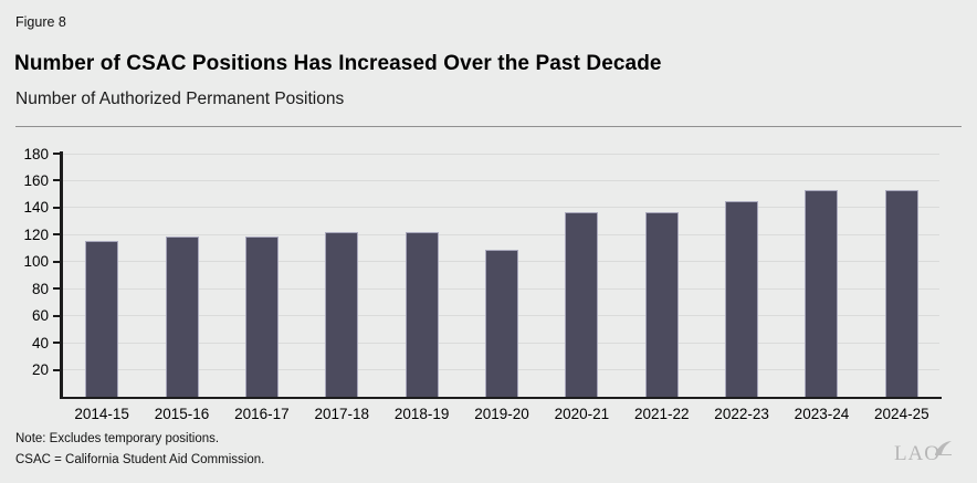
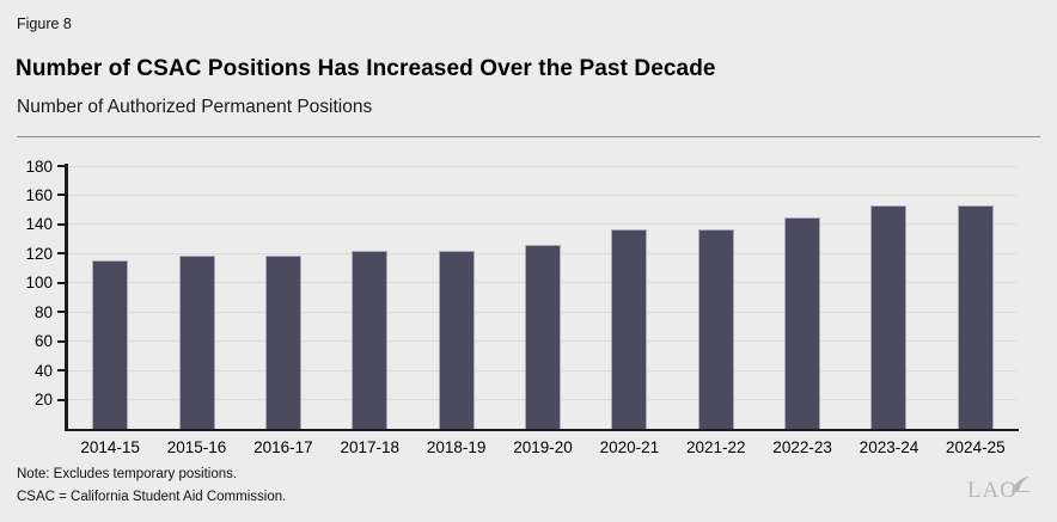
2019-20: 109 -> 126
